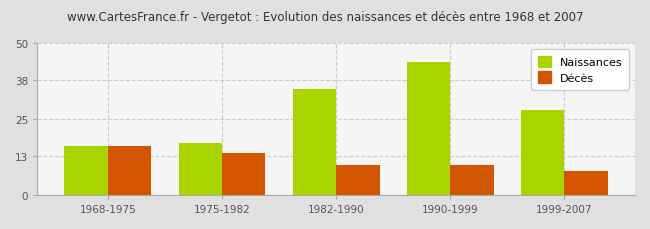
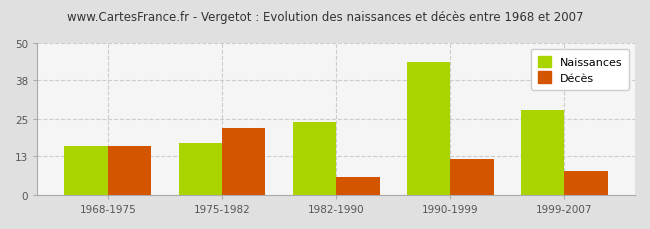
Décès/1975-1982: 14 -> 22
Naissances/1982-1990: 35 -> 24
Décès/1982-1990: 10 -> 6
Décès/1990-1999: 10 -> 12
